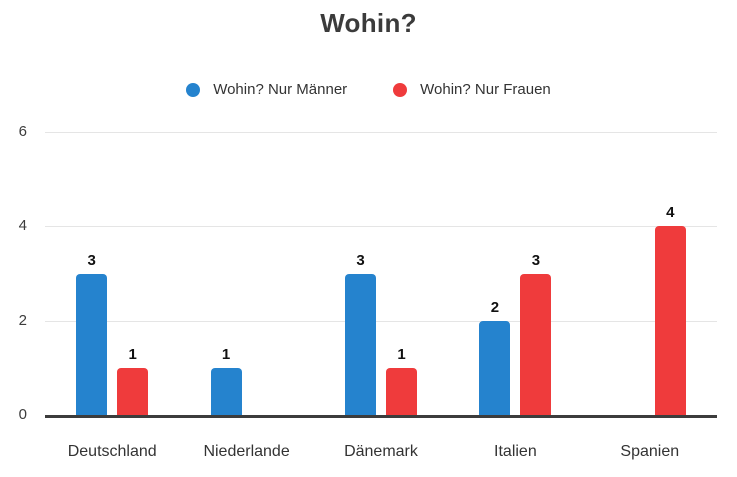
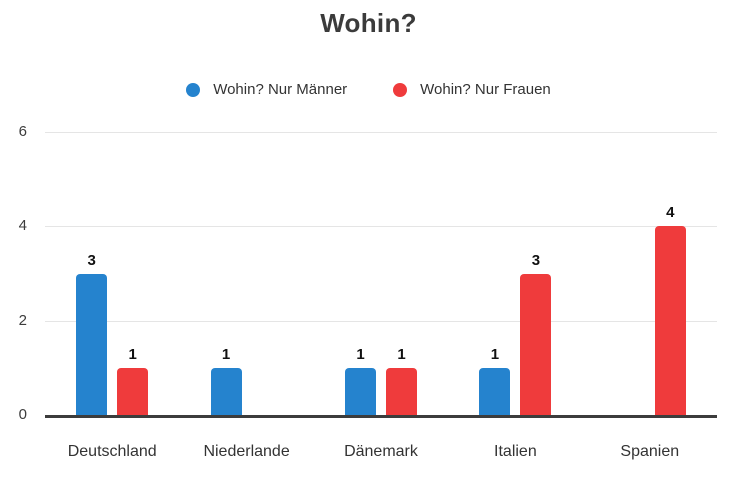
Wohin? Nur Männer/Dänemark: 3 -> 1
Wohin? Nur Männer/Italien: 2 -> 1
